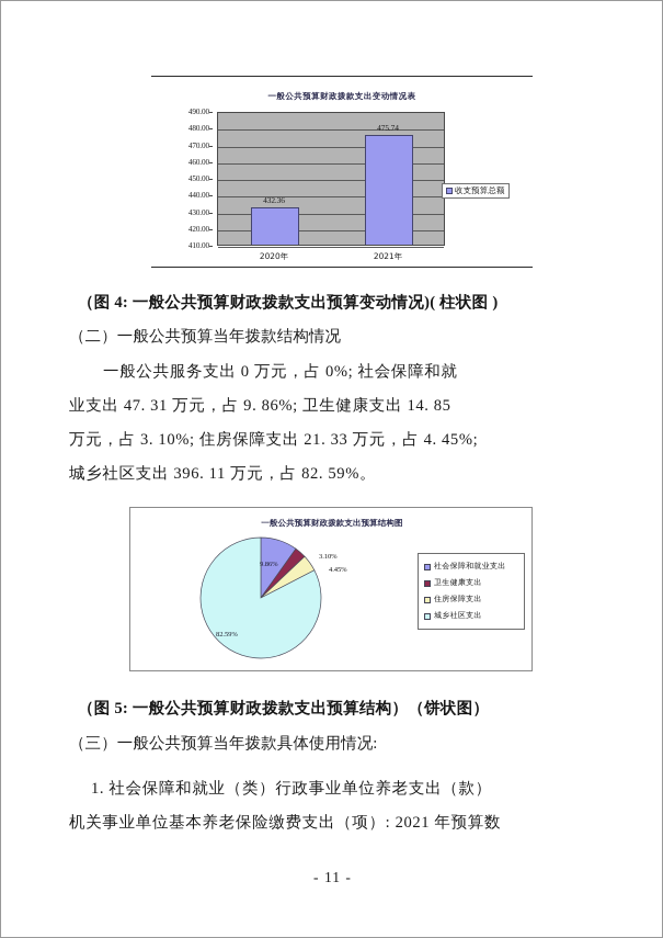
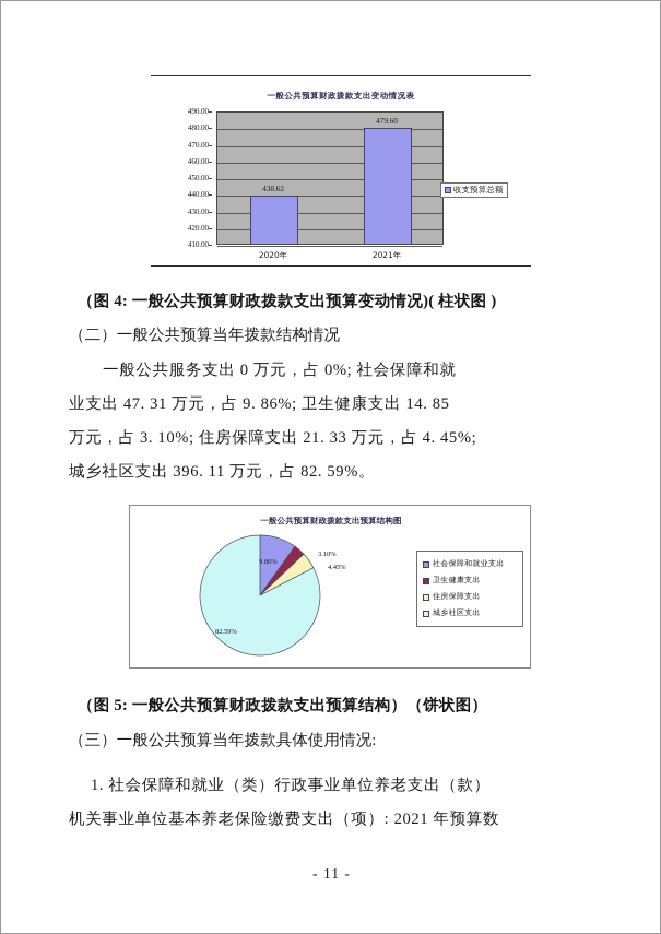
一般公共预算财政拨款支出变动情况表/2020年: 432.36 -> 438.62
一般公共预算财政拨款支出变动情况表/2021年: 475.74 -> 479.60
